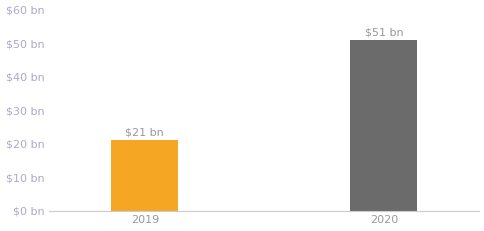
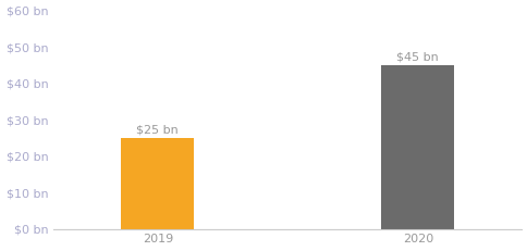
2019: $21 -> $25
2020: $51 -> $45
